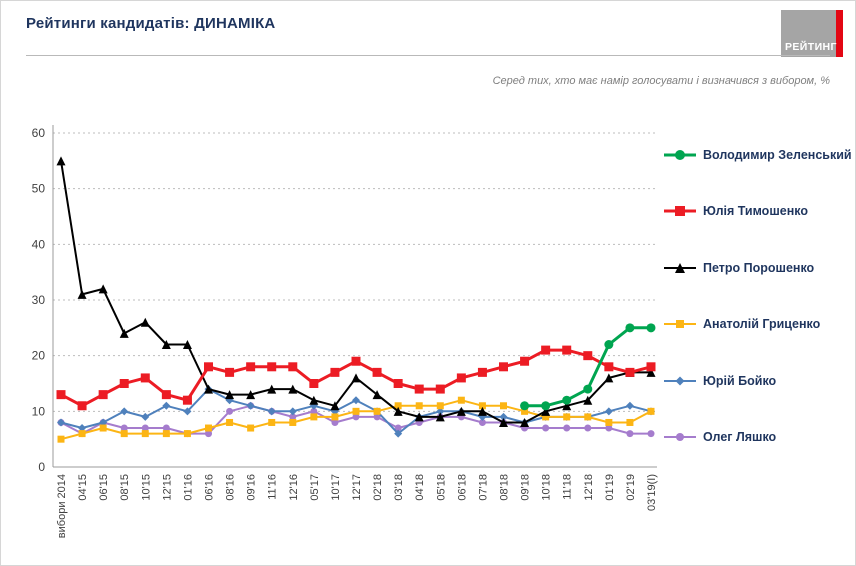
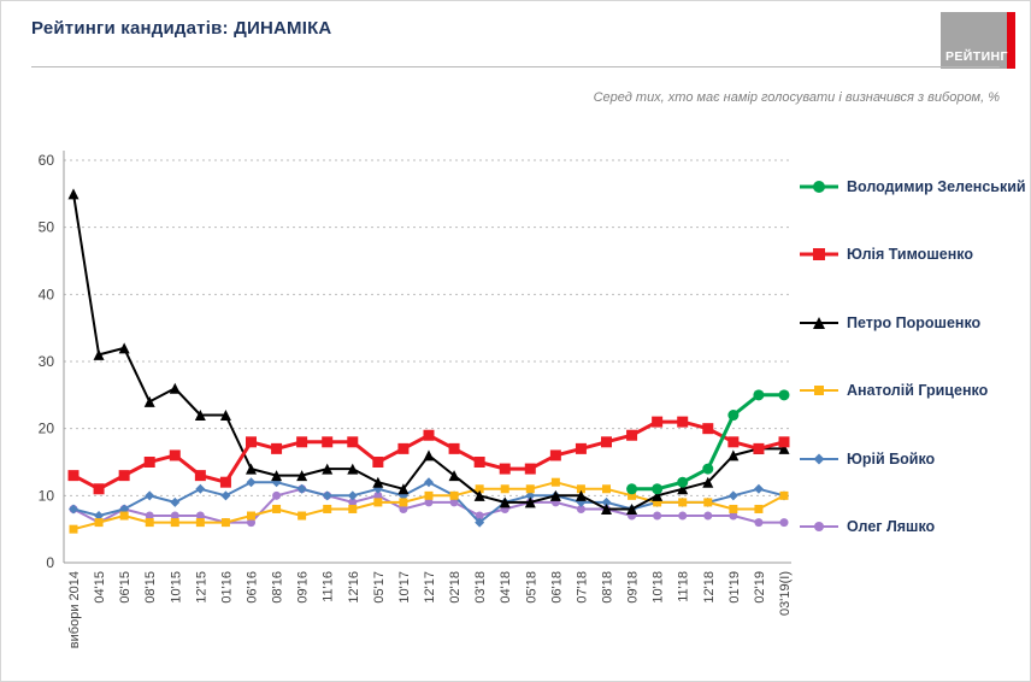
Юрій Бойко/06'16: 14 -> 12
